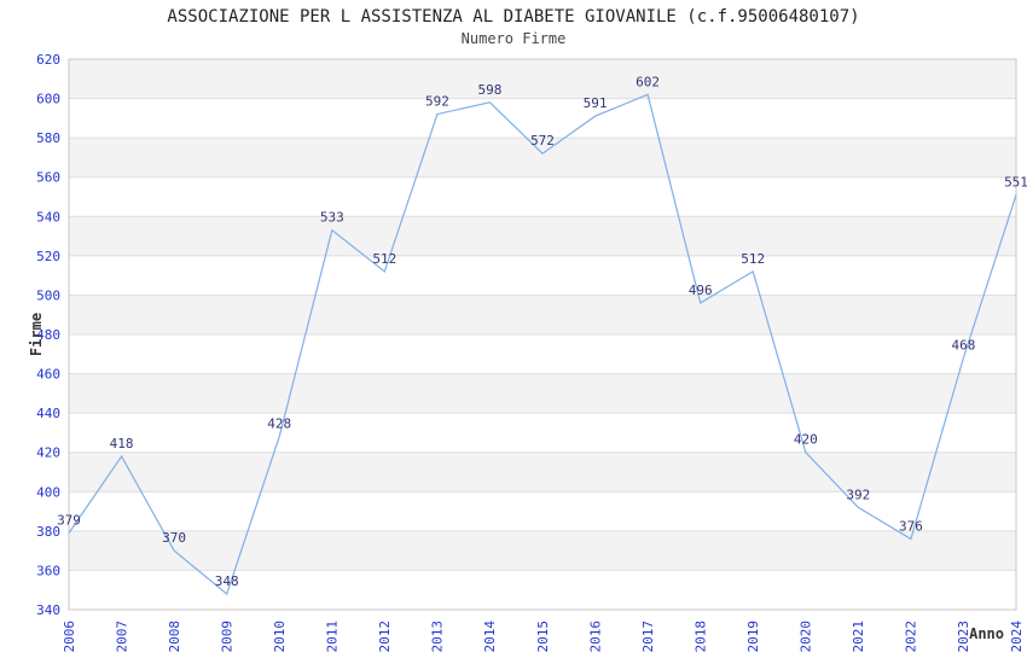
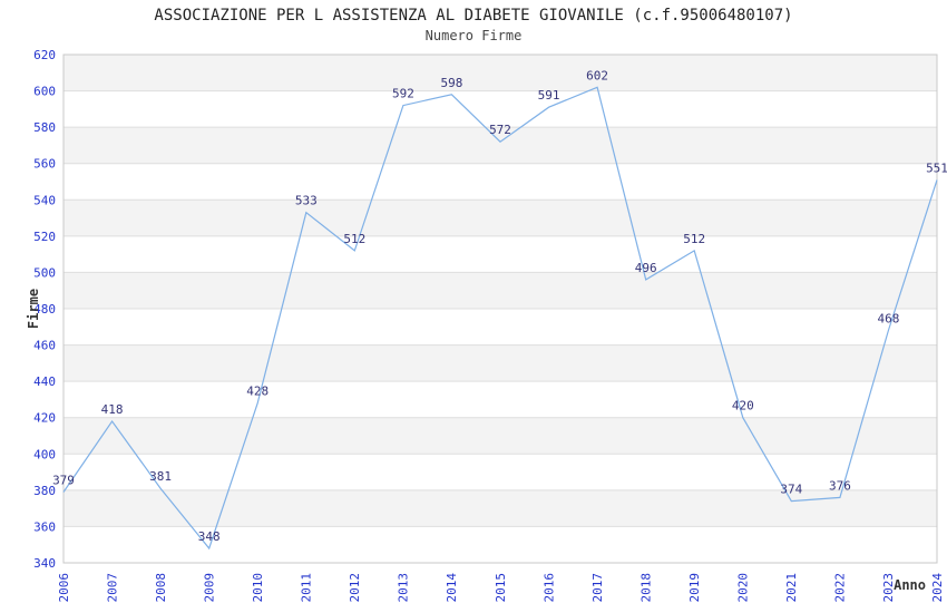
2008: 370 -> 381
2021: 392 -> 374
